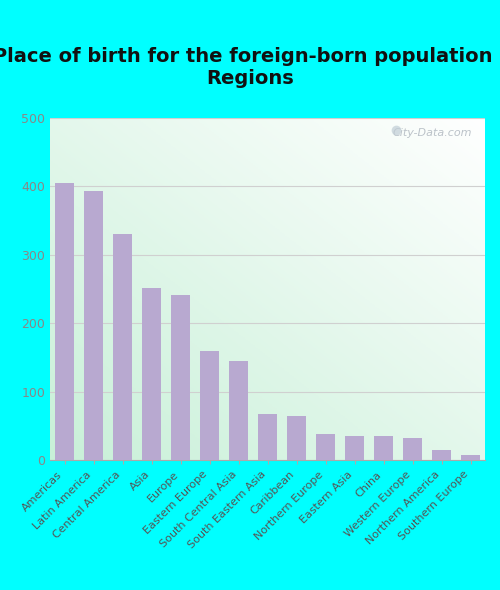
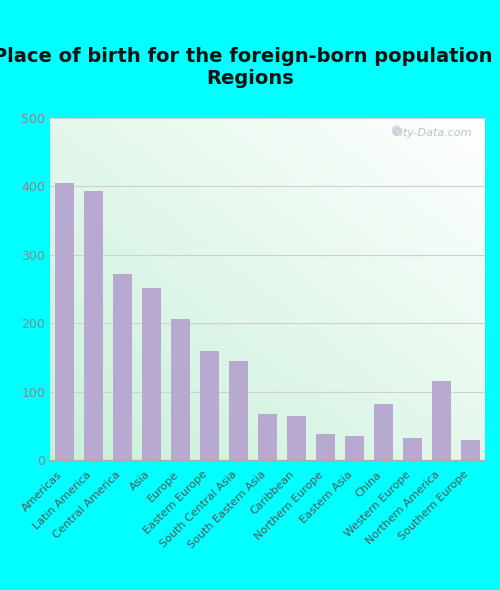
Central America: 330 -> 272
Europe: 242 -> 206
China: 35 -> 82
Northern America: 15 -> 116
Southern Europe: 7 -> 30
